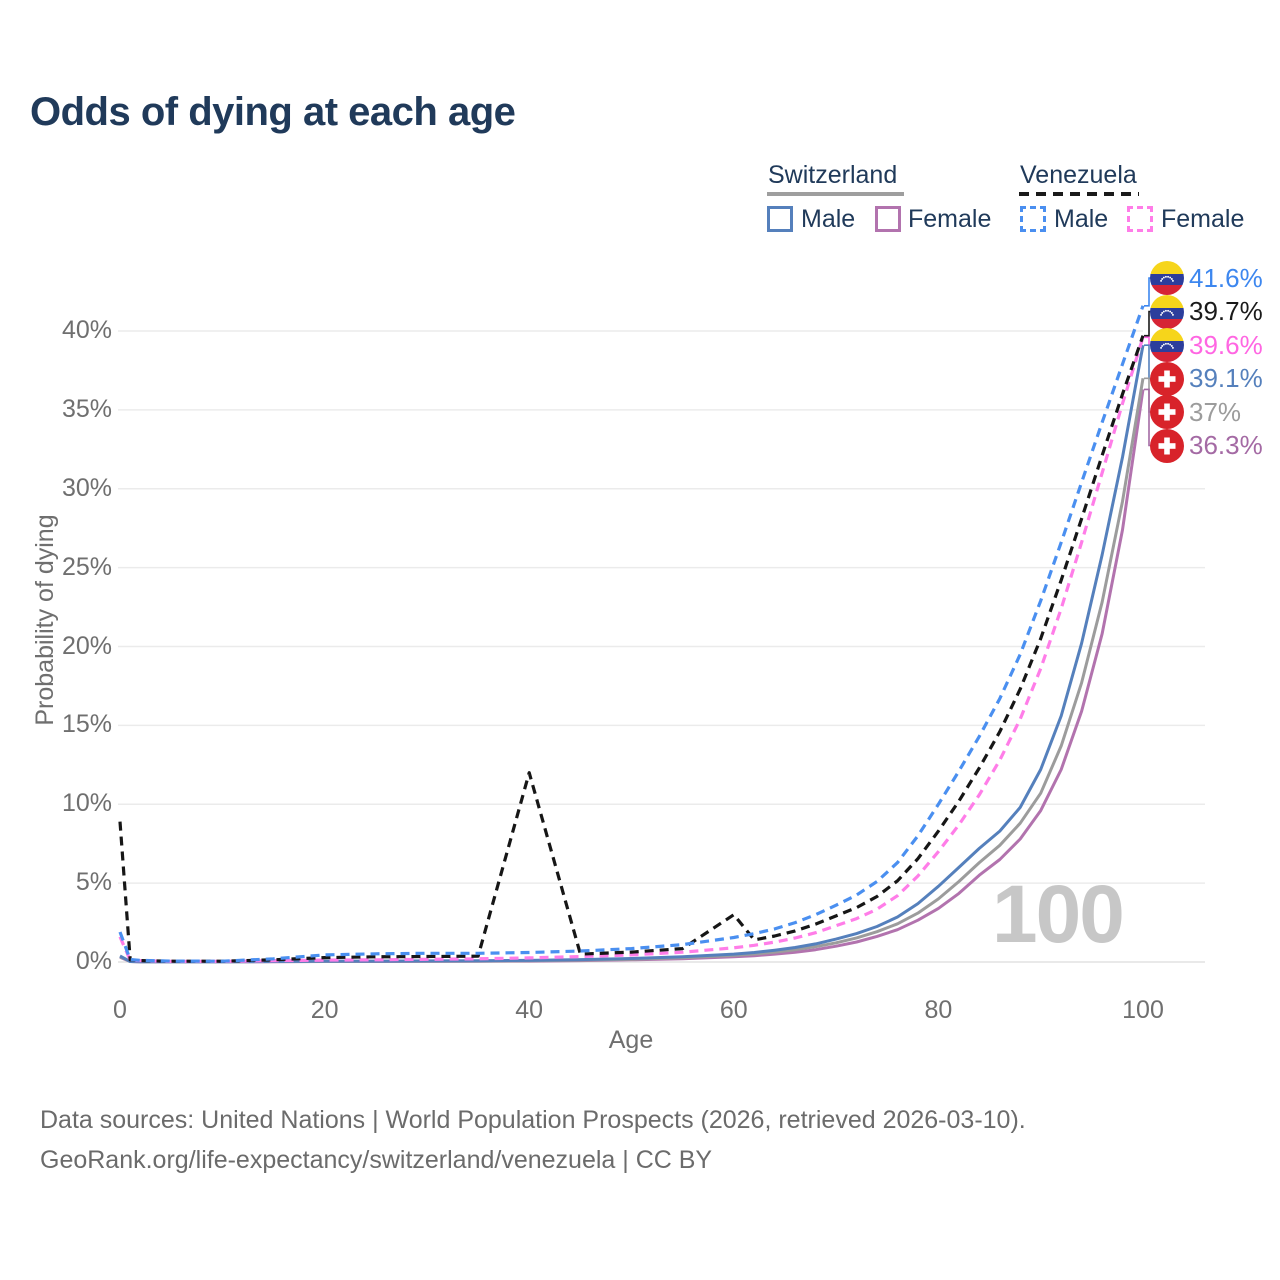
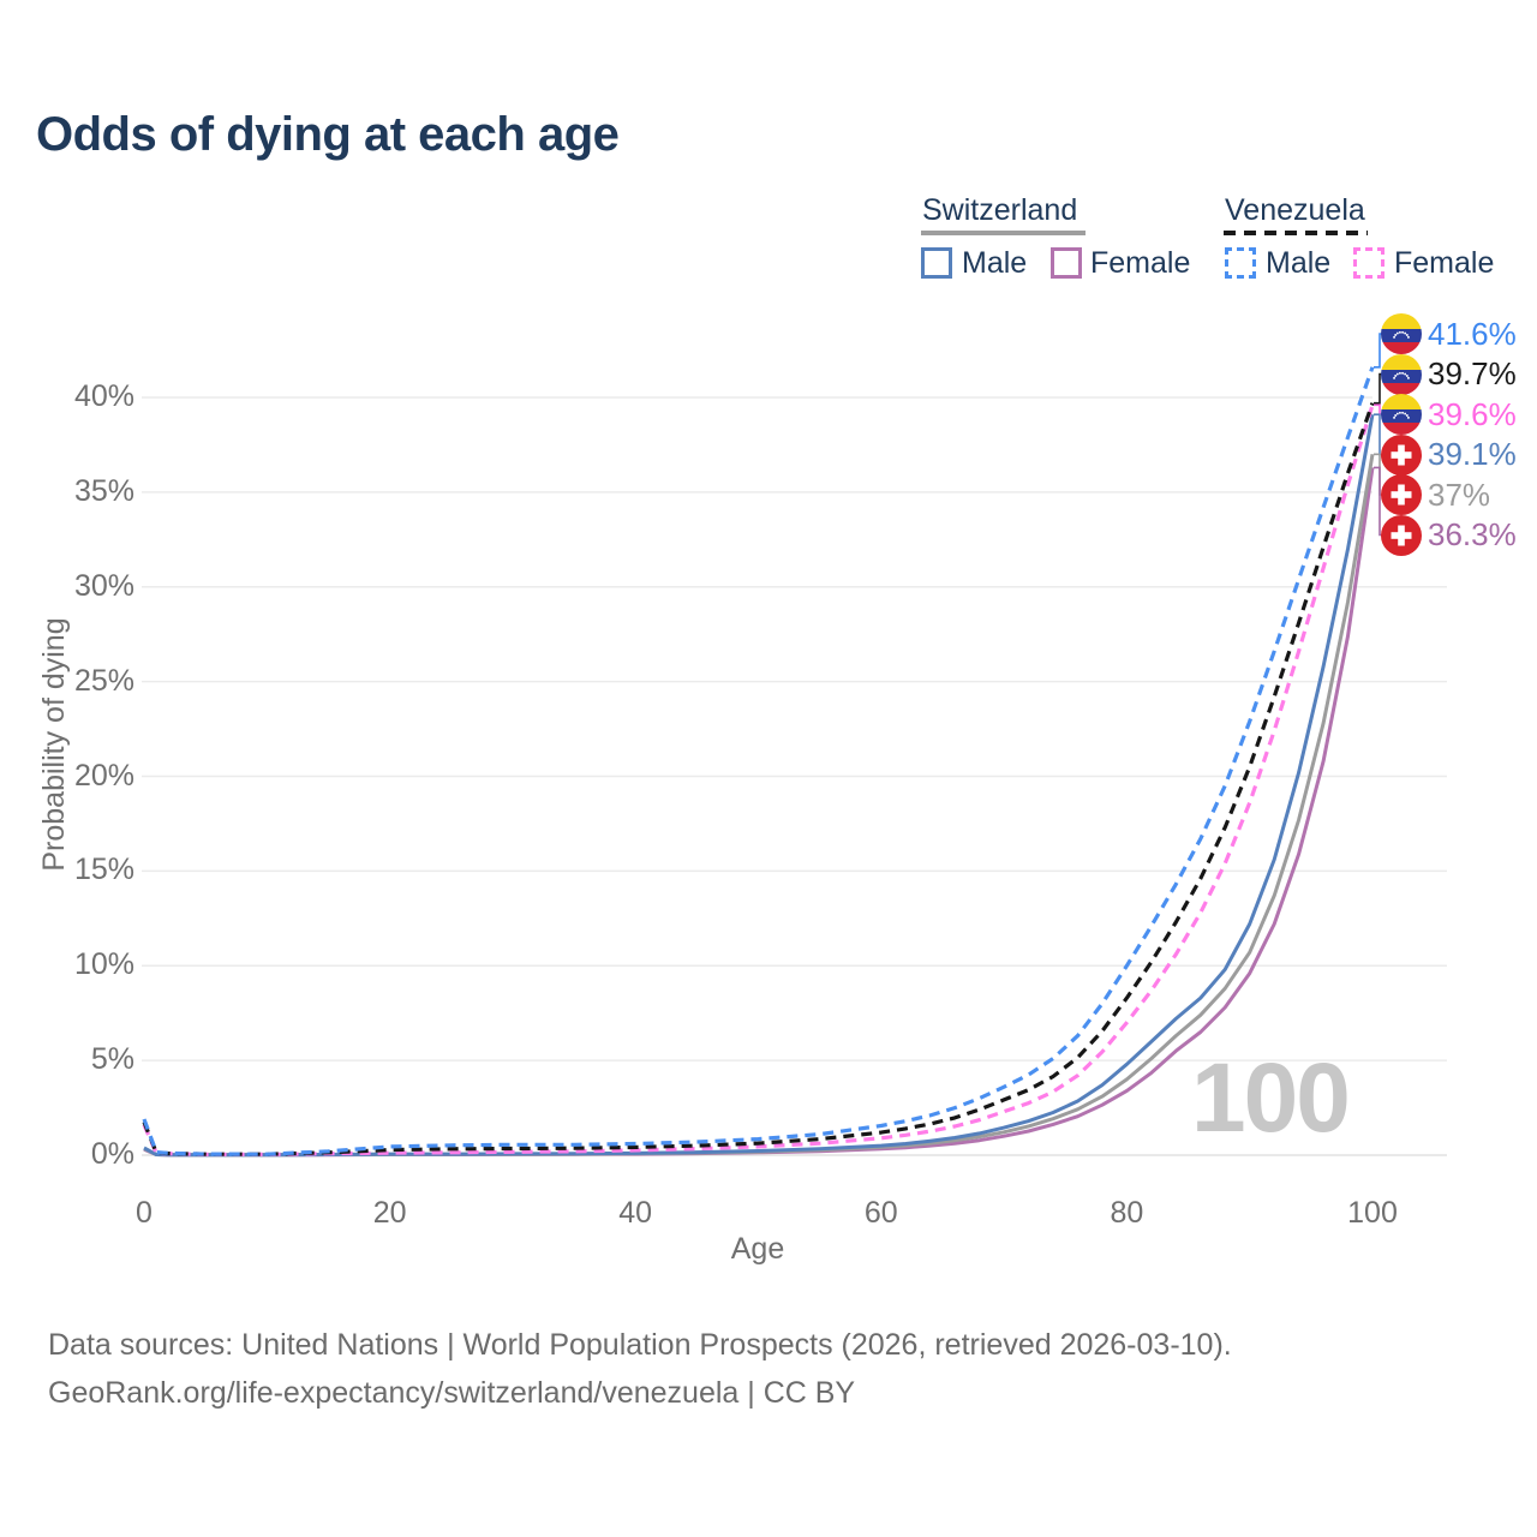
Venezuela/0: 8.9% -> 1.8%
Venezuela/40: 12.0% -> 0.4%
Venezuela/60: 3.0% -> 1.2%
